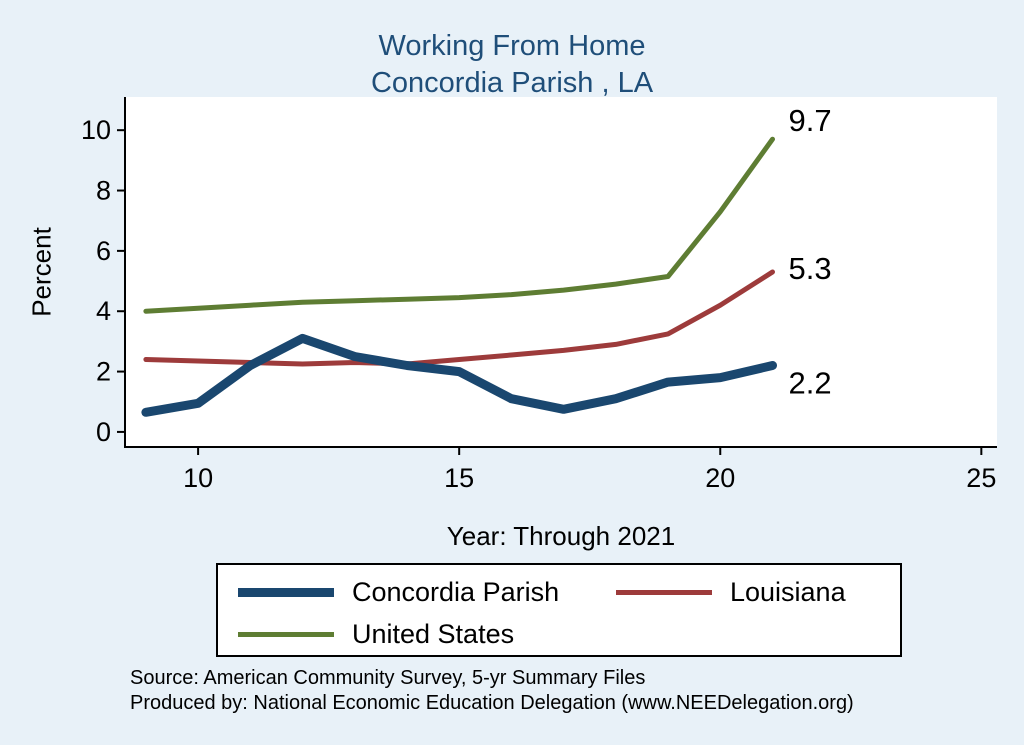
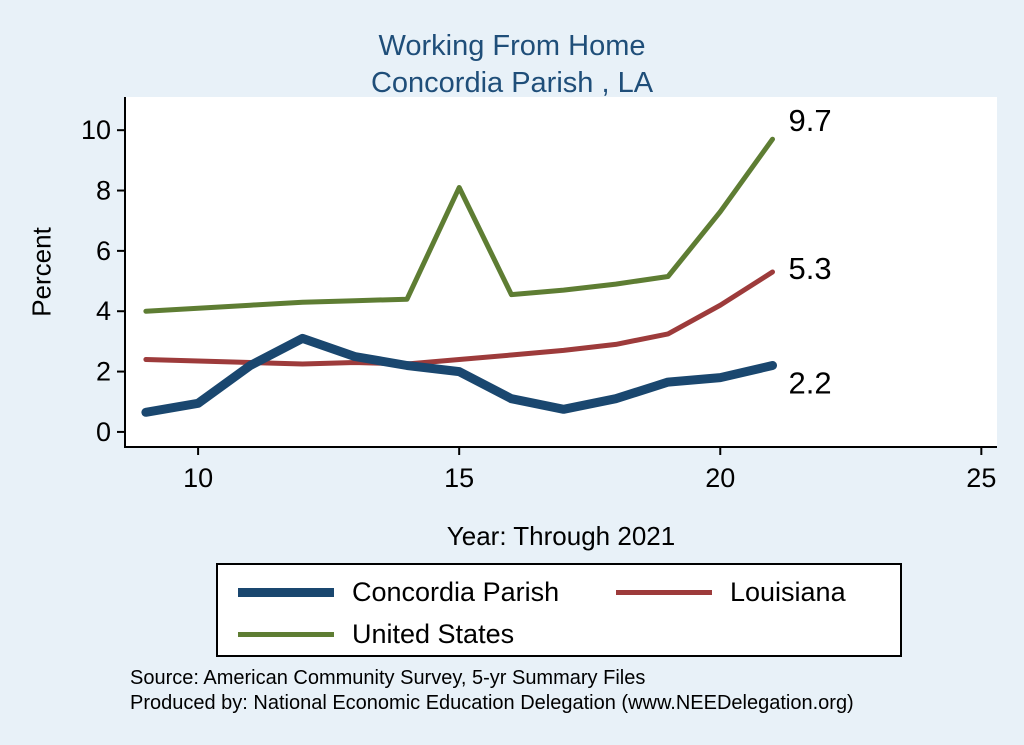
United States/15: 4.5 -> 8.1
